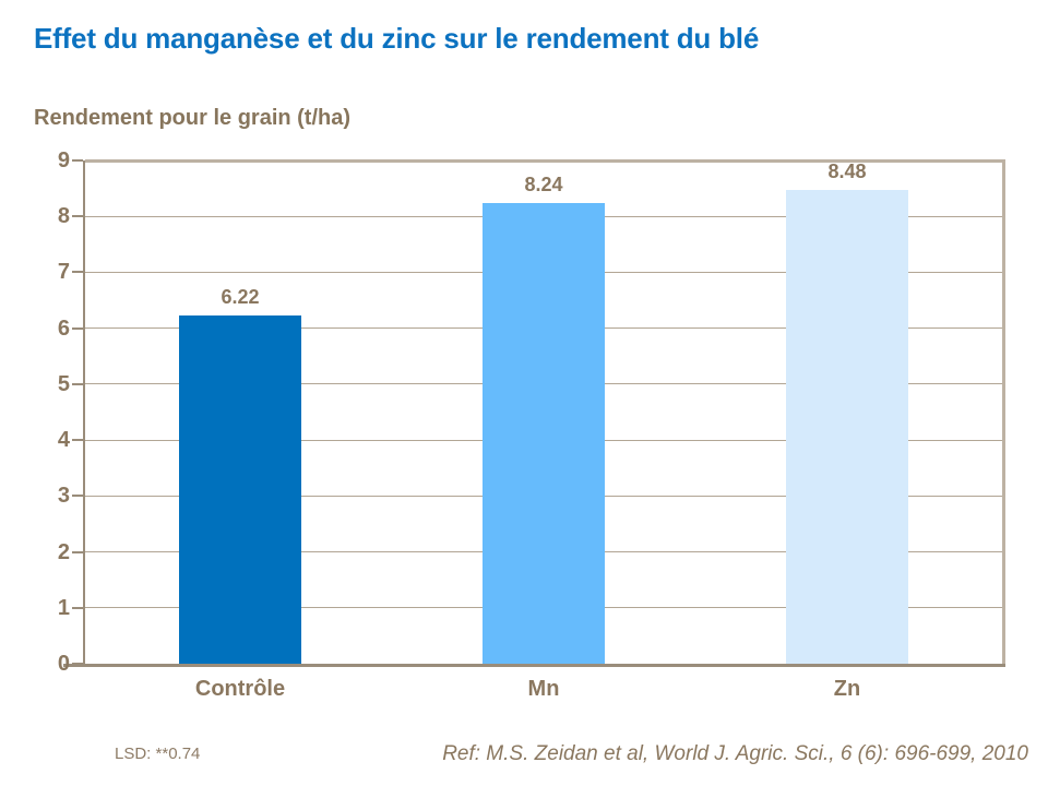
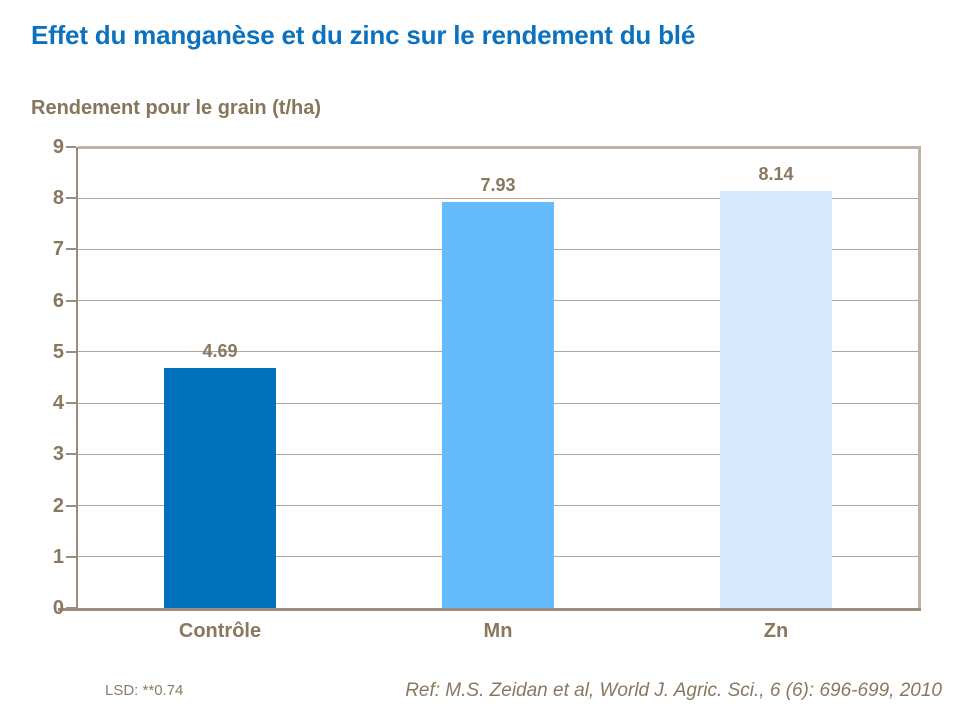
Contrôle: 6.22 -> 4.69
Mn: 8.24 -> 7.93
Zn: 8.48 -> 8.14
